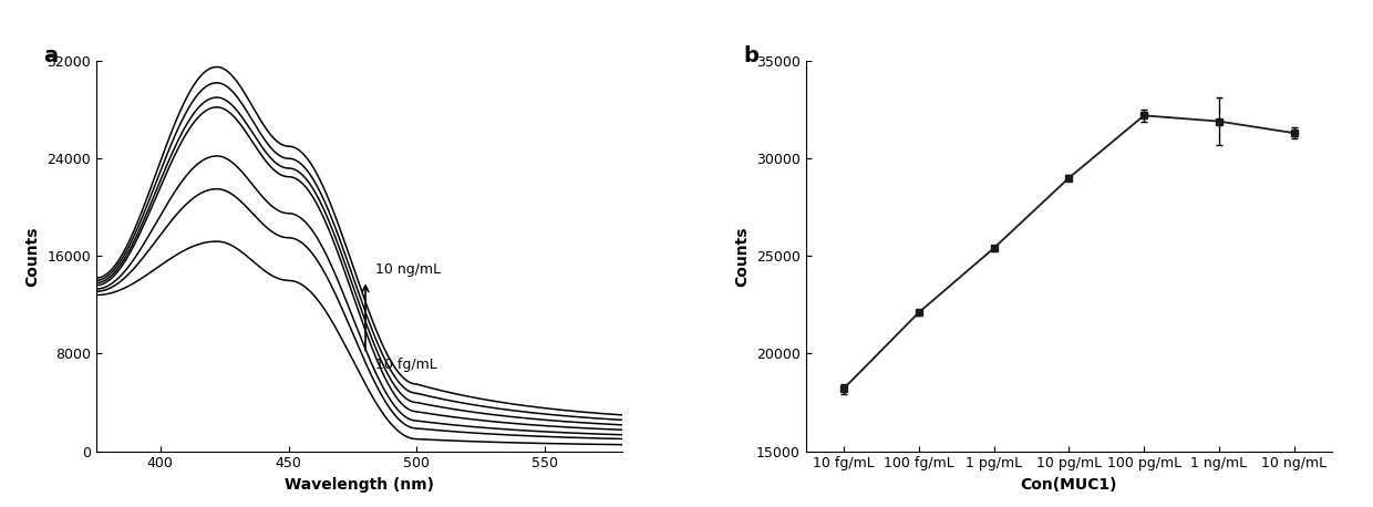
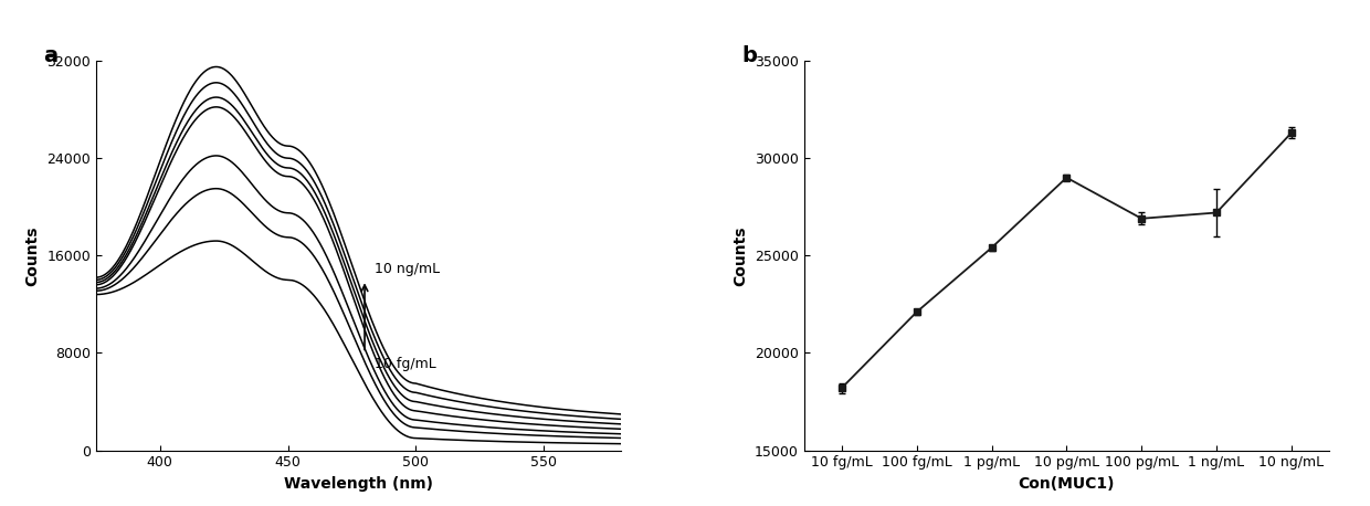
100 pg/mL: 32200 -> 26900
1 ng/mL: 31900 -> 27200
